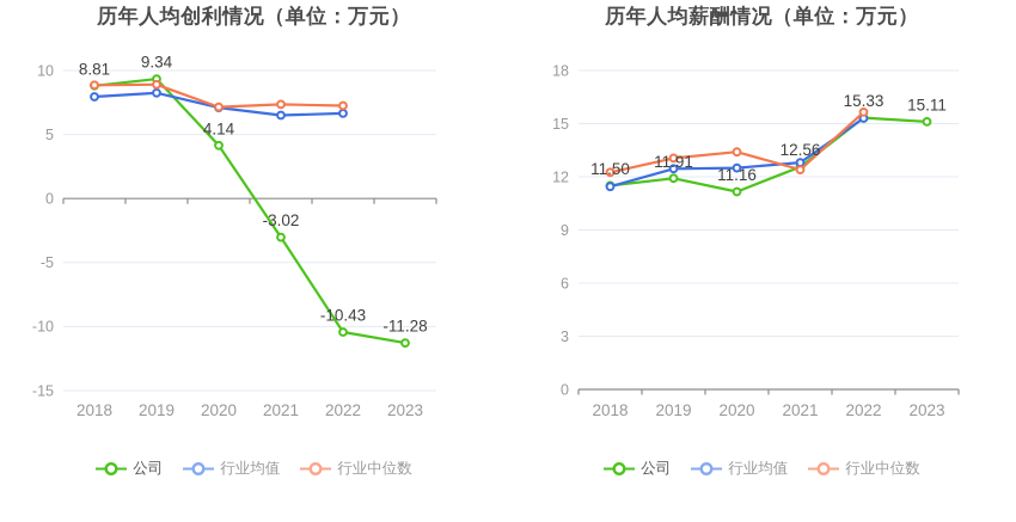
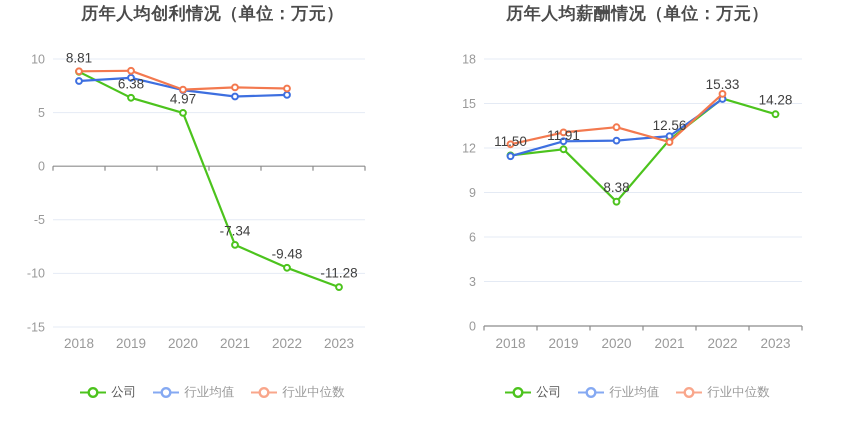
历年人均创利情况（单位：万元）/公司/2019: 9.34 -> 6.38
历年人均创利情况（单位：万元）/公司/2020: 4.14 -> 4.97
历年人均创利情况（单位：万元）/公司/2021: -3.02 -> -7.34
历年人均创利情况（单位：万元）/公司/2022: -10.43 -> -9.48
历年人均薪酬情况（单位：万元）/公司/2020: 11.16 -> 8.38
历年人均薪酬情况（单位：万元）/公司/2023: 15.11 -> 14.28
